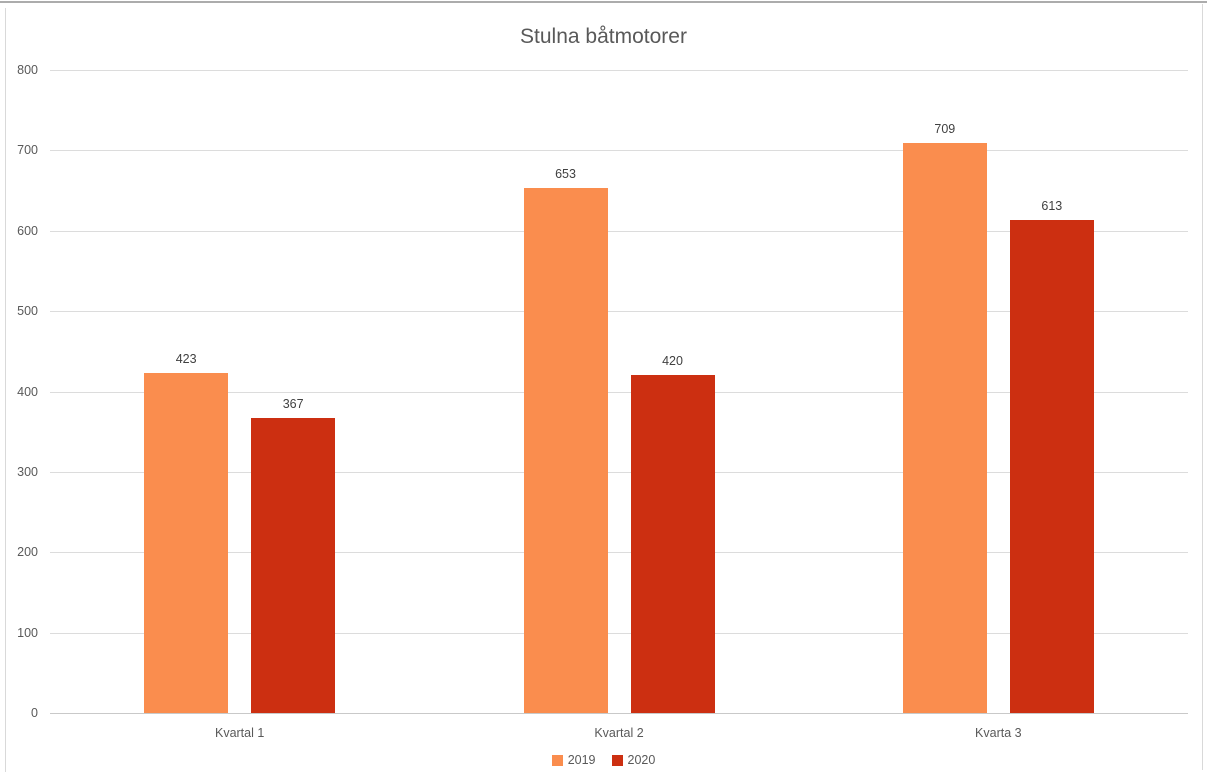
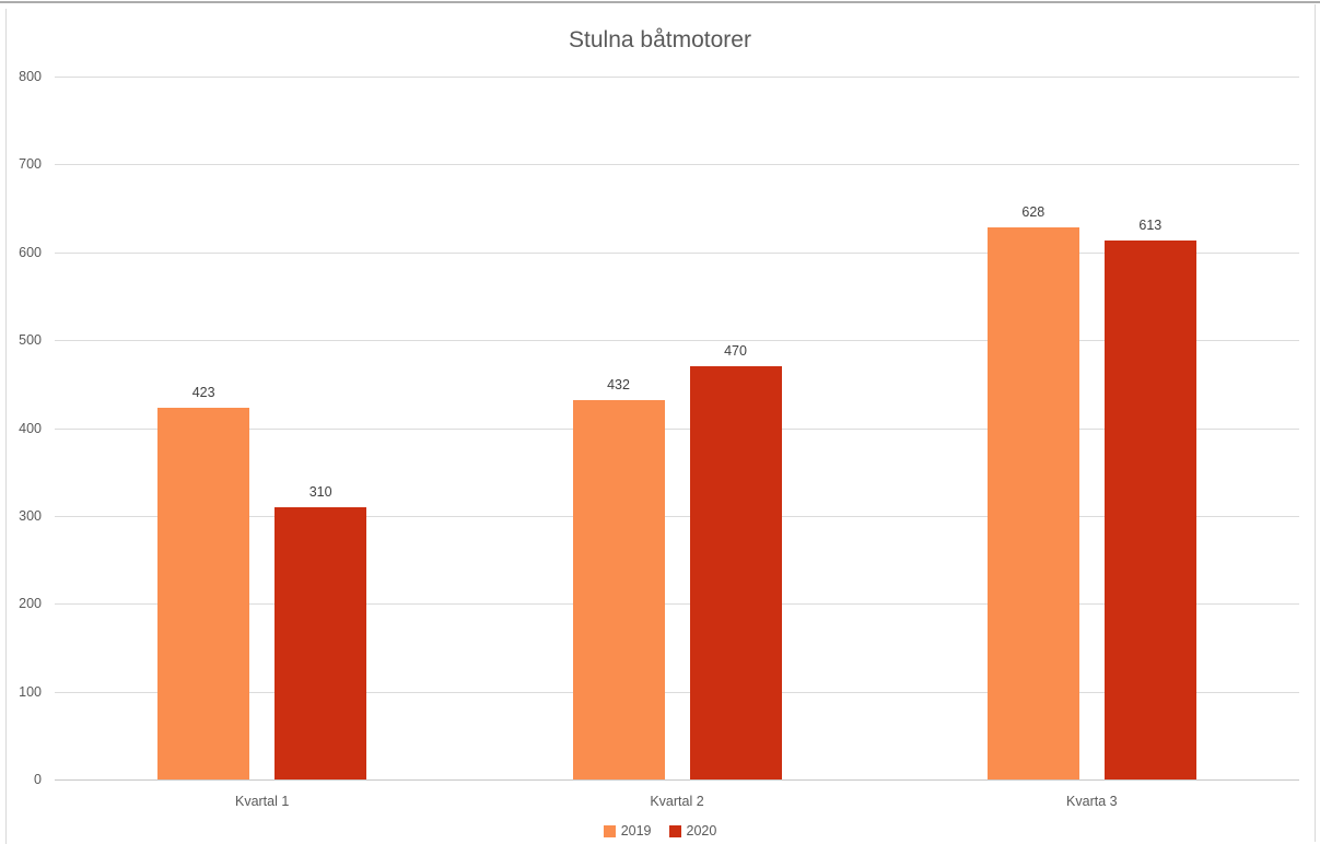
2020/Kvartal 1: 367 -> 310
2019/Kvartal 2: 653 -> 432
2020/Kvartal 2: 420 -> 470
2019/Kvarta 3: 709 -> 628
